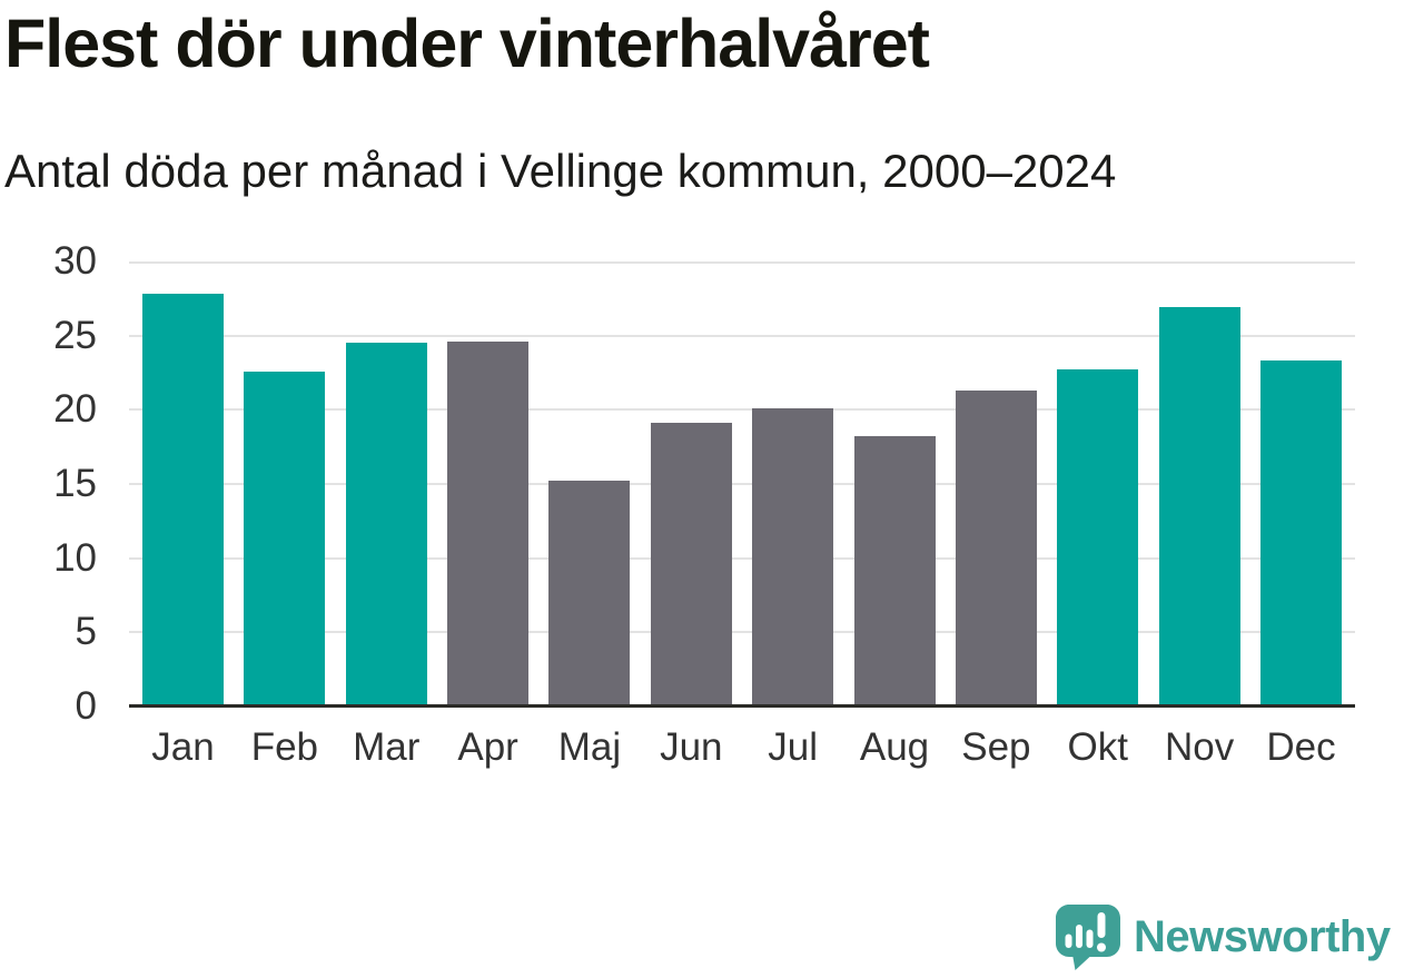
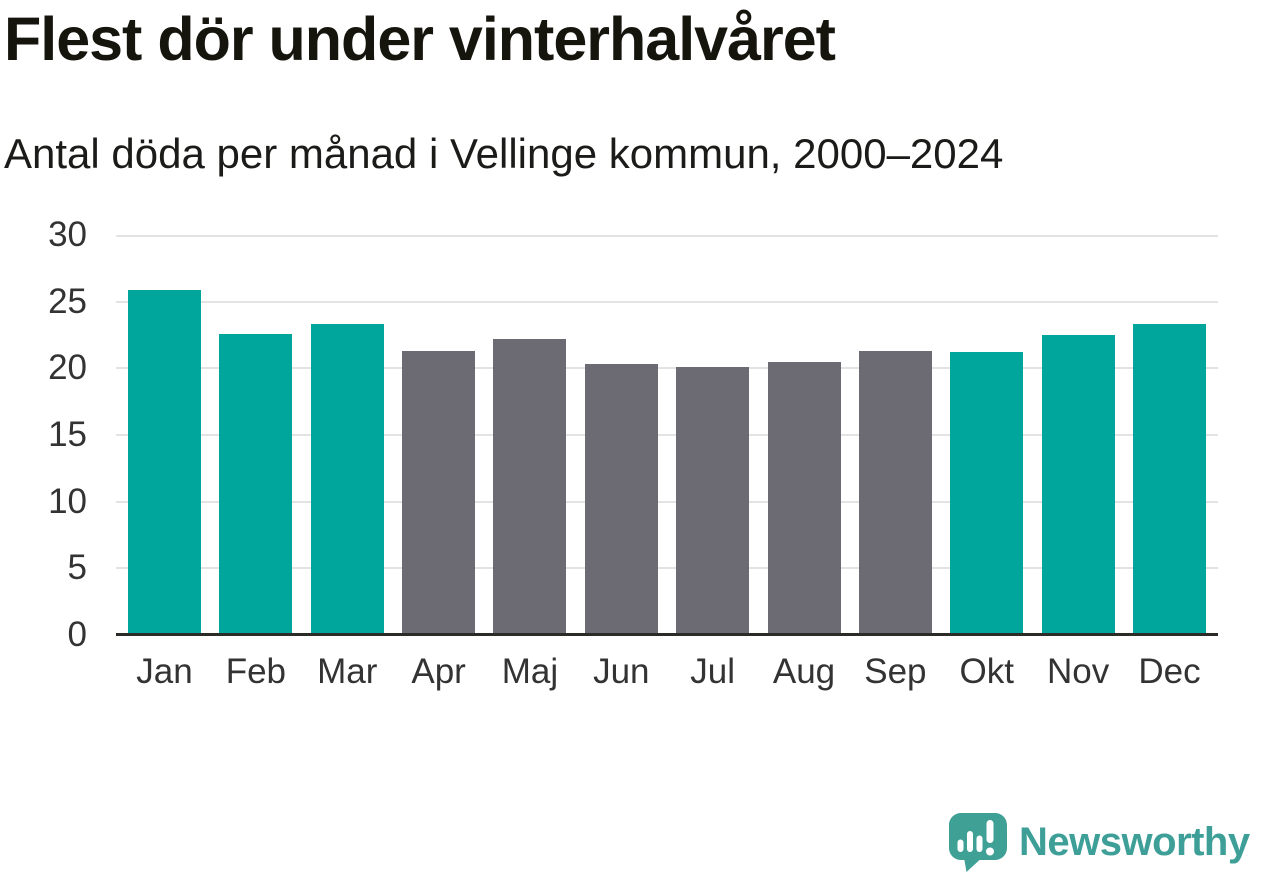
Jan: 27.8 -> 25.9
Mar: 24.5 -> 23.3
Apr: 24.6 -> 21.3
Maj: 15.2 -> 22.2
Jun: 19.1 -> 20.3
Aug: 18.2 -> 20.5
Okt: 22.7 -> 21.2
Nov: 26.9 -> 22.5
